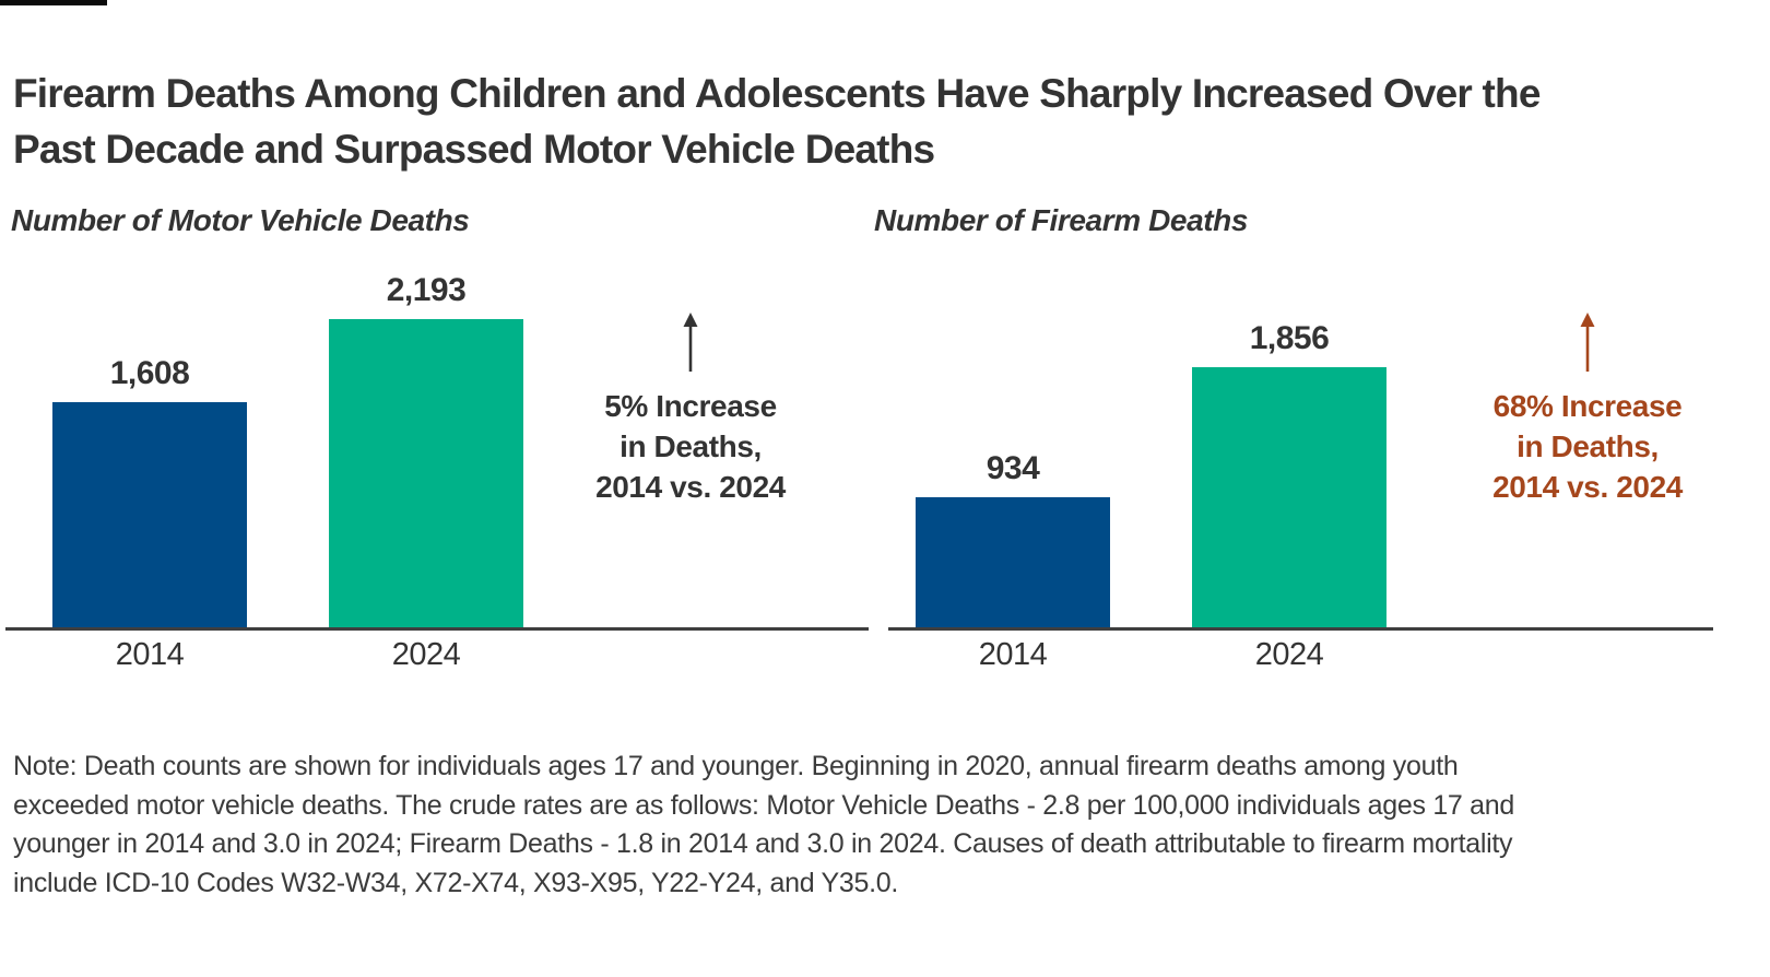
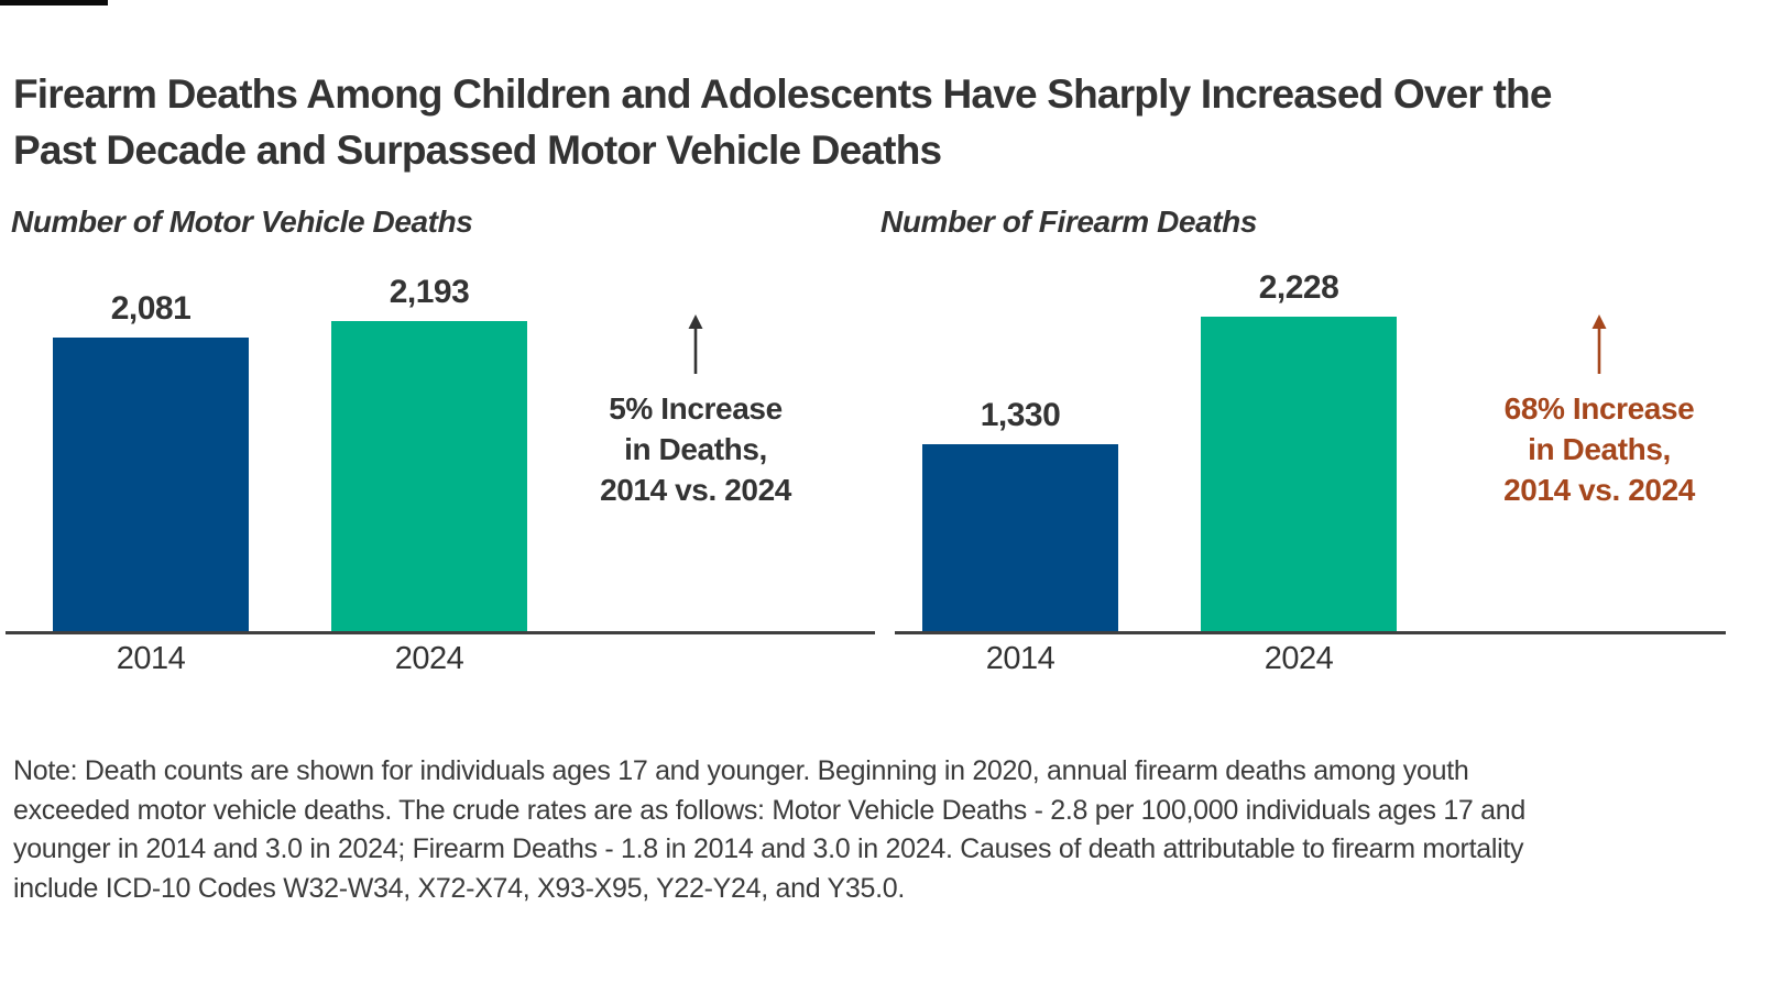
Number of Motor Vehicle Deaths/2014: 1,608 -> 2,081
Number of Firearm Deaths/2014: 934 -> 1,330
Number of Firearm Deaths/2024: 1,856 -> 2,228
